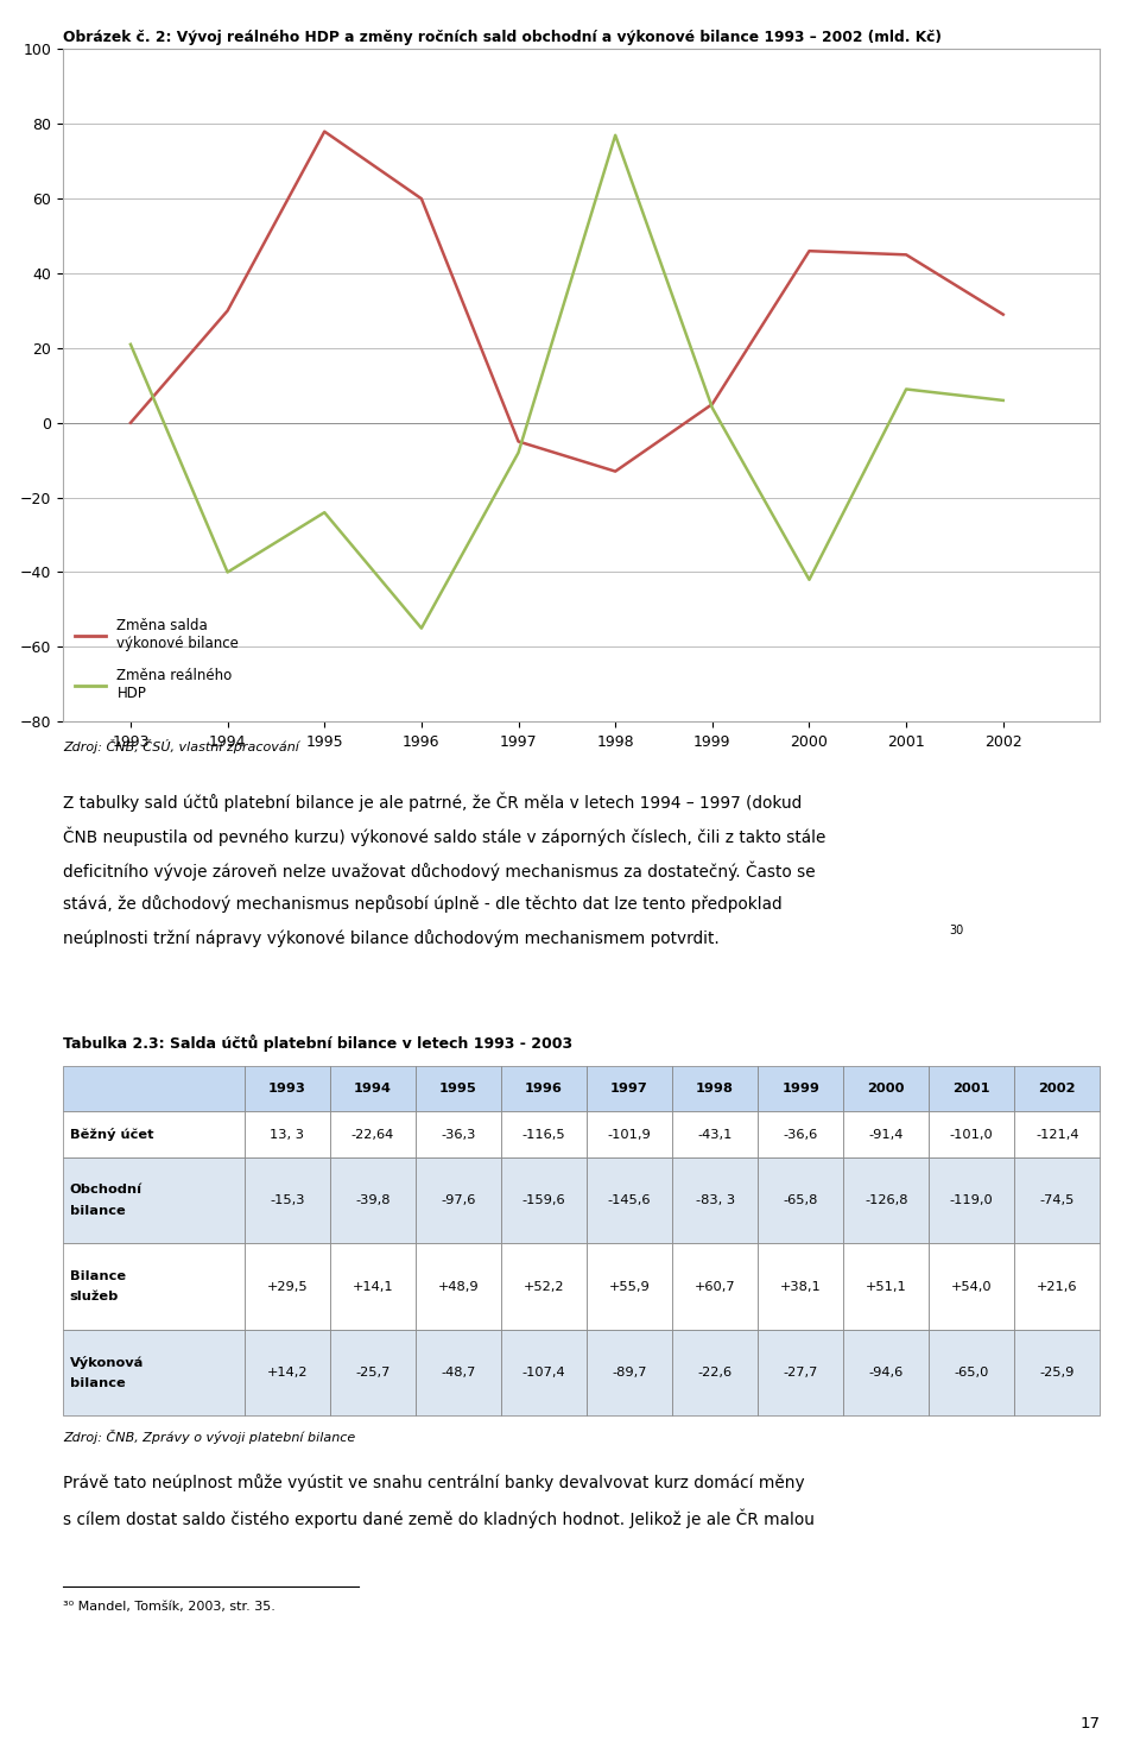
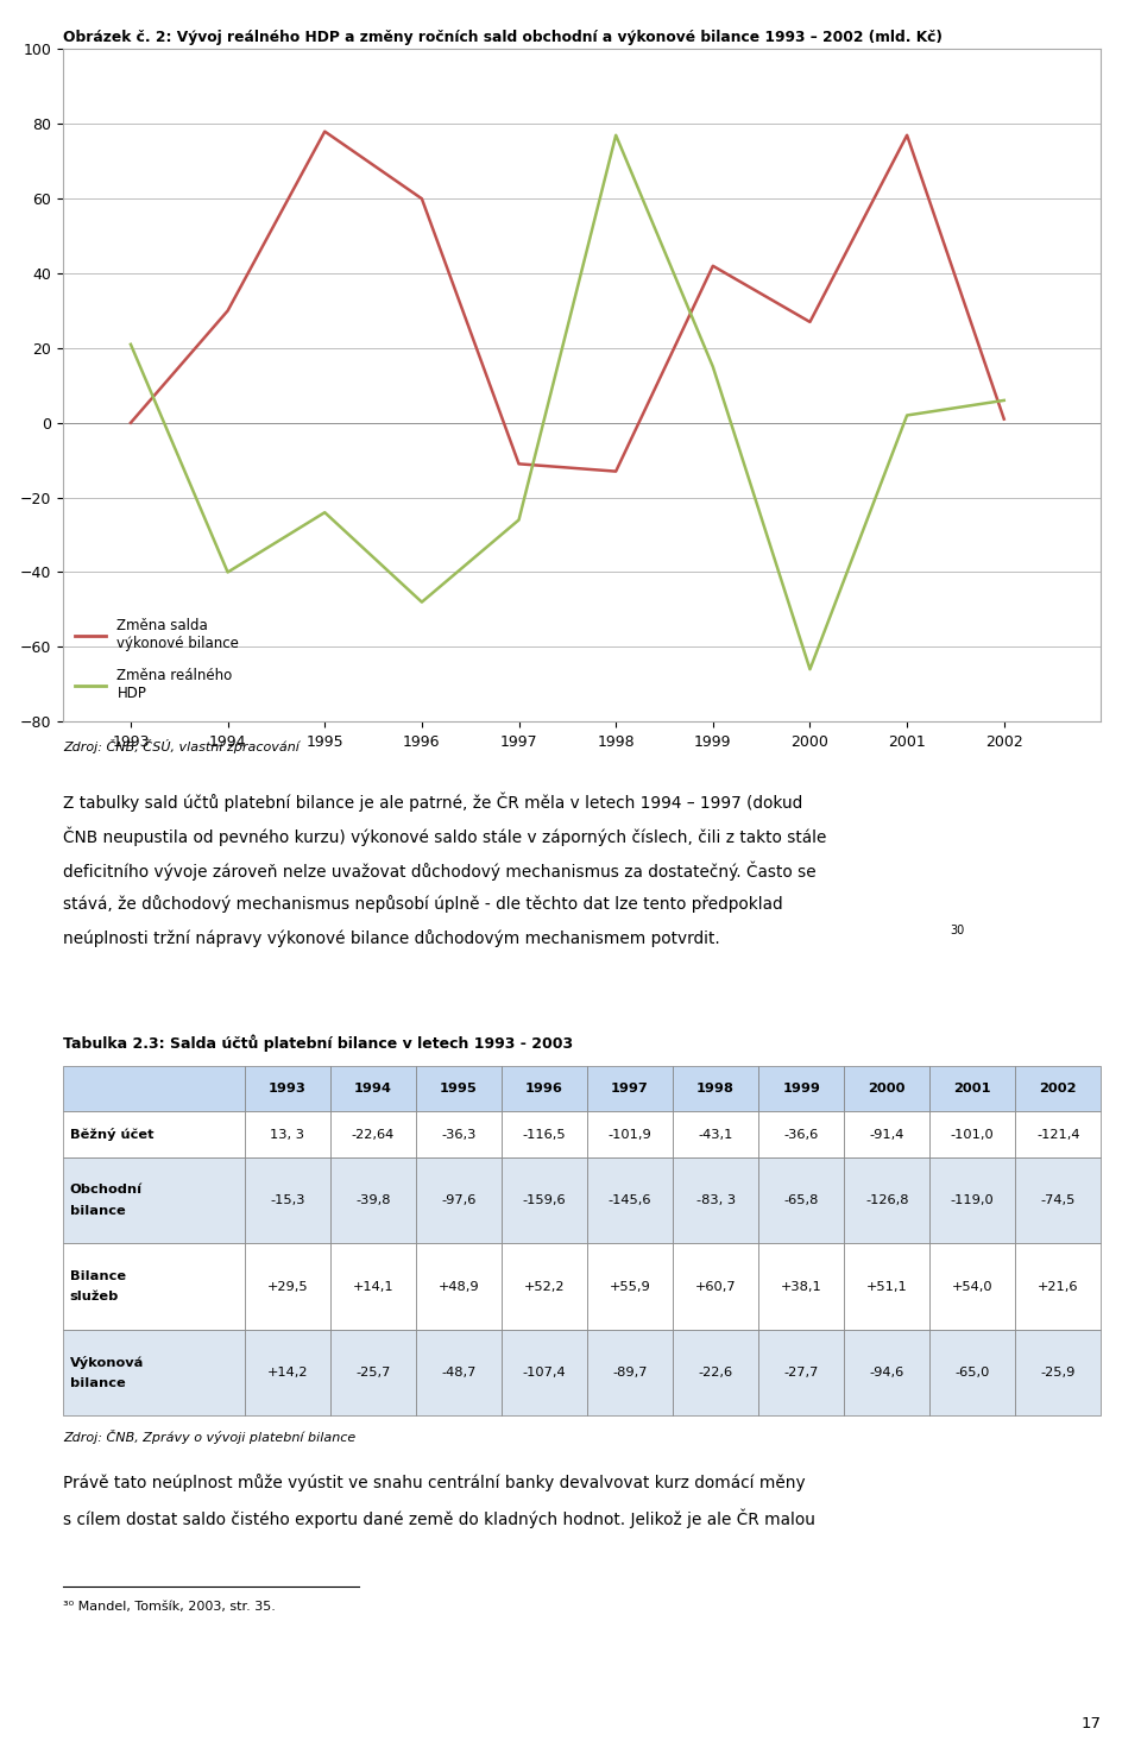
Změna reálného HDP/1996: -55 -> -48
Změna salda výkonové bilance/1997: -5 -> -11
Změna reálného HDP/1997: -8 -> -26
Změna salda výkonové bilance/1999: 5 -> 42
Změna reálného HDP/1999: 4 -> 15
Změna salda výkonové bilance/2000: 46 -> 27
Změna reálného HDP/2000: -42 -> -66
Změna salda výkonové bilance/2001: 45 -> 77
Změna reálného HDP/2001: 9 -> 2
Změna salda výkonové bilance/2002: 29 -> 1
